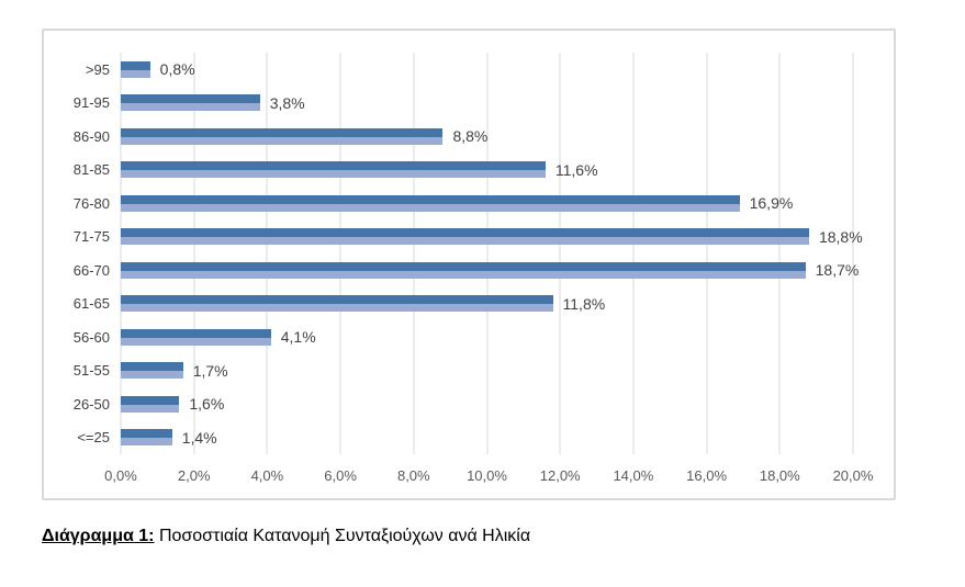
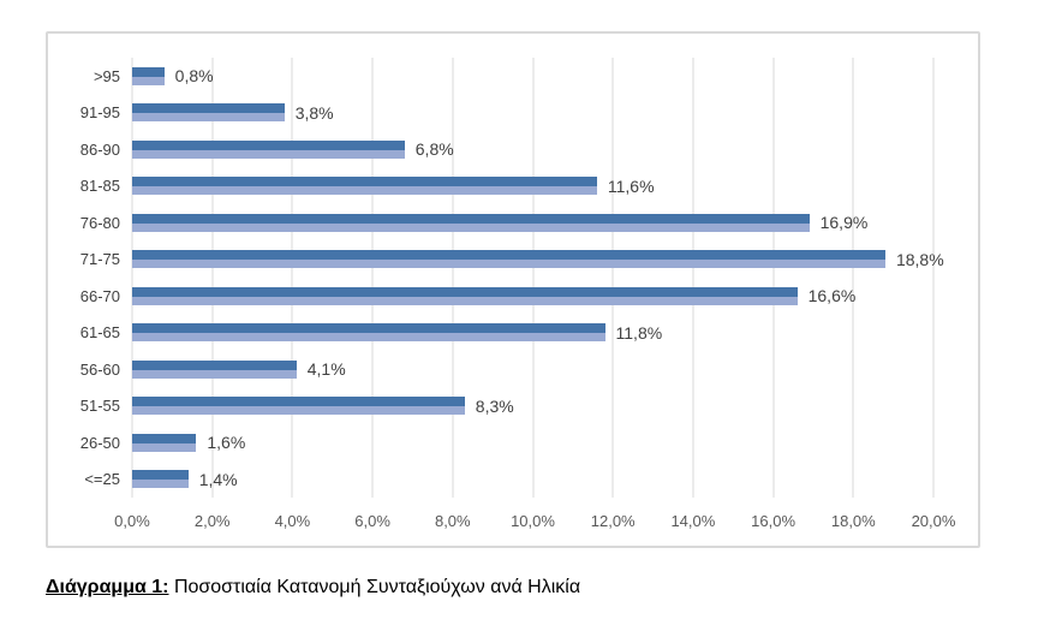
86-90: 8,8% -> 6,8%
66-70: 18,7% -> 16,6%
51-55: 1,7% -> 8,3%
